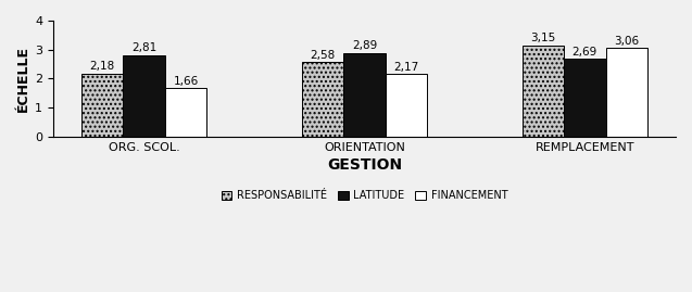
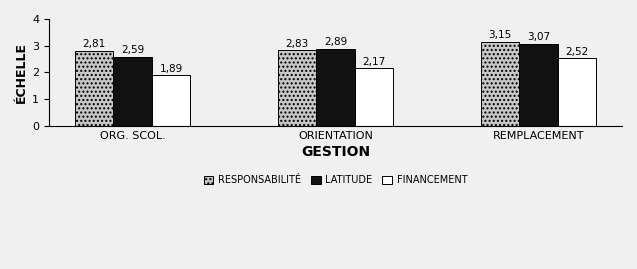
RESPONSABILITÉ/ORG. SCOL.: 2,18 -> 2,81
LATITUDE/ORG. SCOL.: 2,81 -> 2,59
FINANCEMENT/ORG. SCOL.: 1,66 -> 1,89
RESPONSABILITÉ/ORIENTATION: 2,58 -> 2,83
LATITUDE/REMPLACEMENT: 2,69 -> 3,07
FINANCEMENT/REMPLACEMENT: 3,06 -> 2,52
